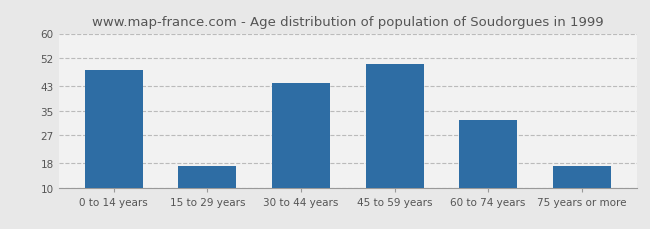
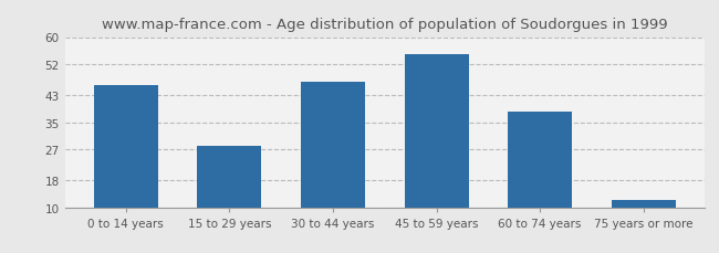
0 to 14 years: 48 -> 46
15 to 29 years: 17 -> 28
30 to 44 years: 44 -> 47
45 to 59 years: 50 -> 55
60 to 74 years: 32 -> 38
75 years or more: 17 -> 12
